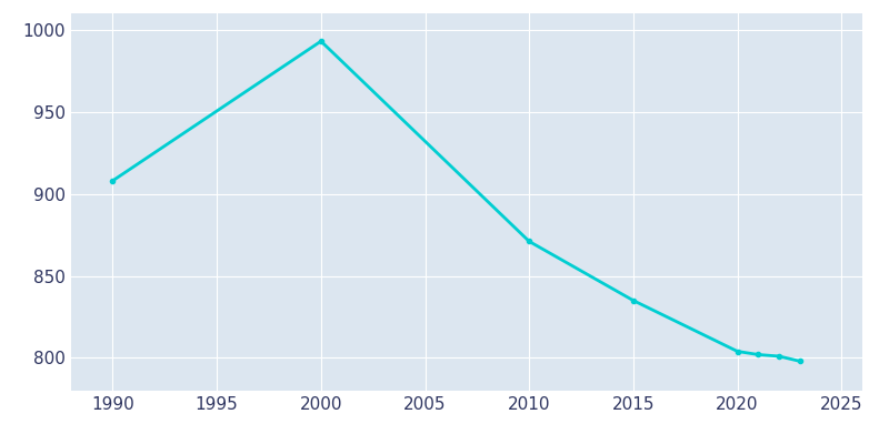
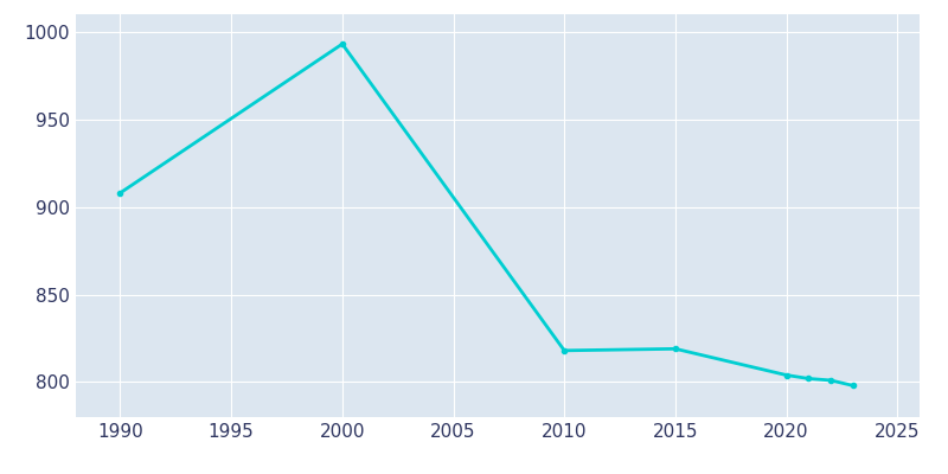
2010: 871 -> 818
2015: 835 -> 819
